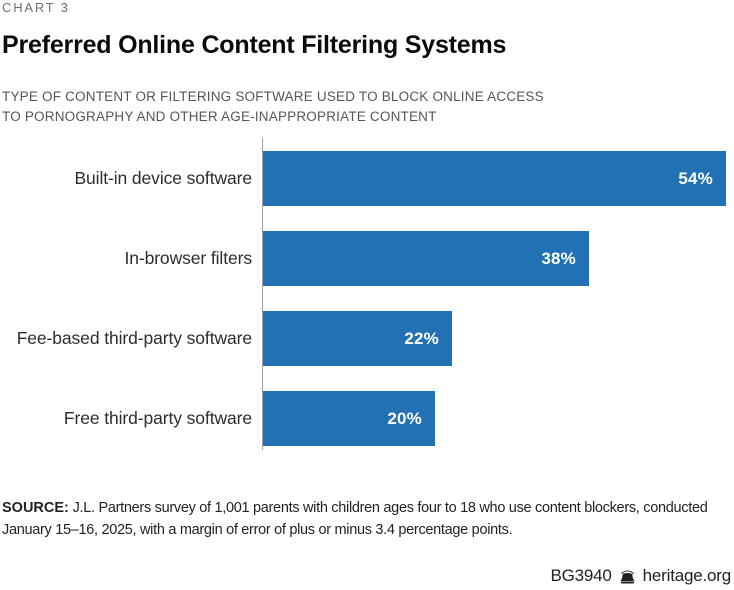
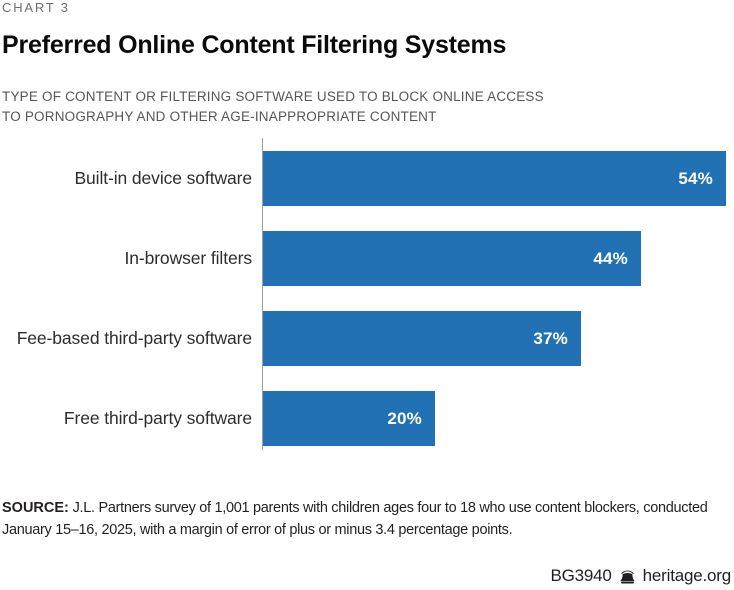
In-browser filters: 38% -> 44%
Fee-based third-party software: 22% -> 37%
